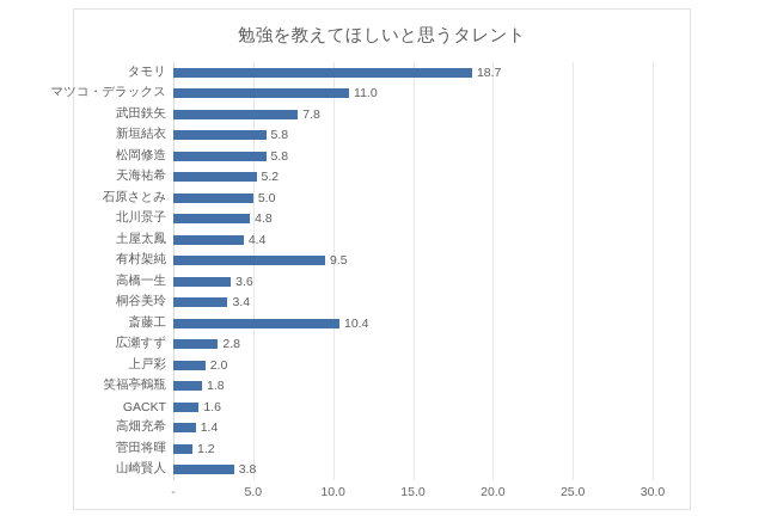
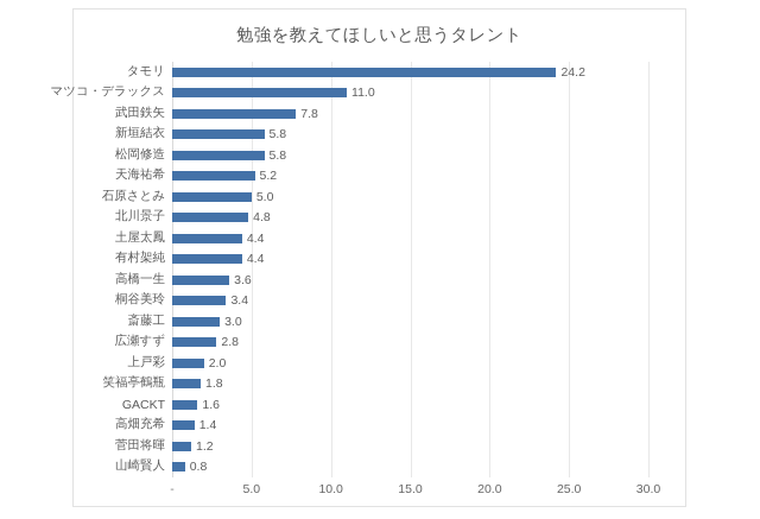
タモリ: 18.7 -> 24.2
有村架純: 9.5 -> 4.4
斎藤工: 10.4 -> 3.0
山崎賢人: 3.8 -> 0.8
